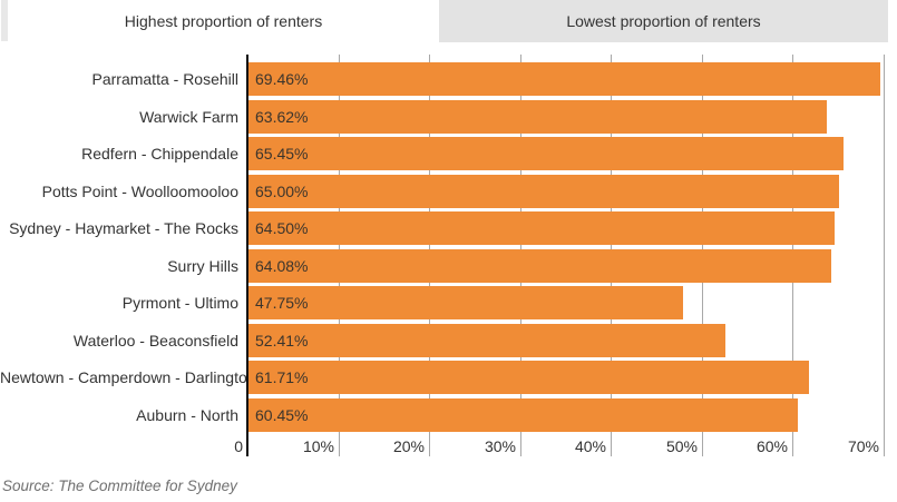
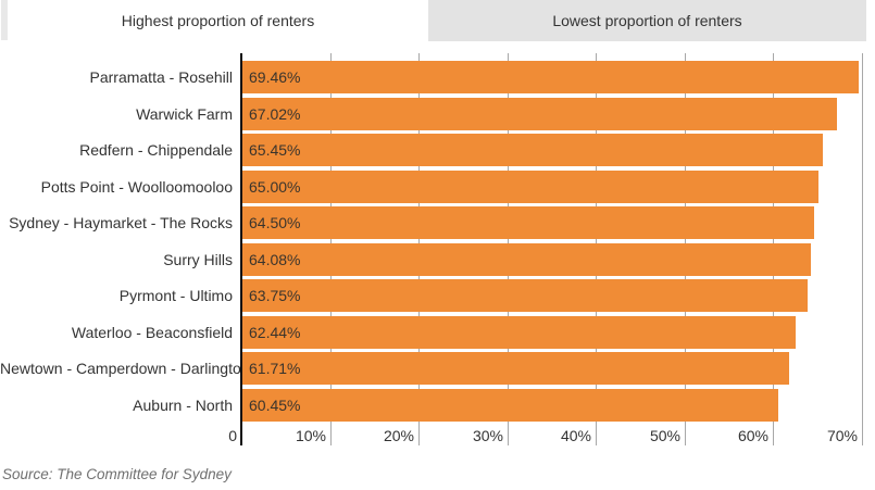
Warwick Farm: 63.62% -> 67.02%
Pyrmont - Ultimo: 47.75% -> 63.75%
Waterloo - Beaconsfield: 52.41% -> 62.44%
